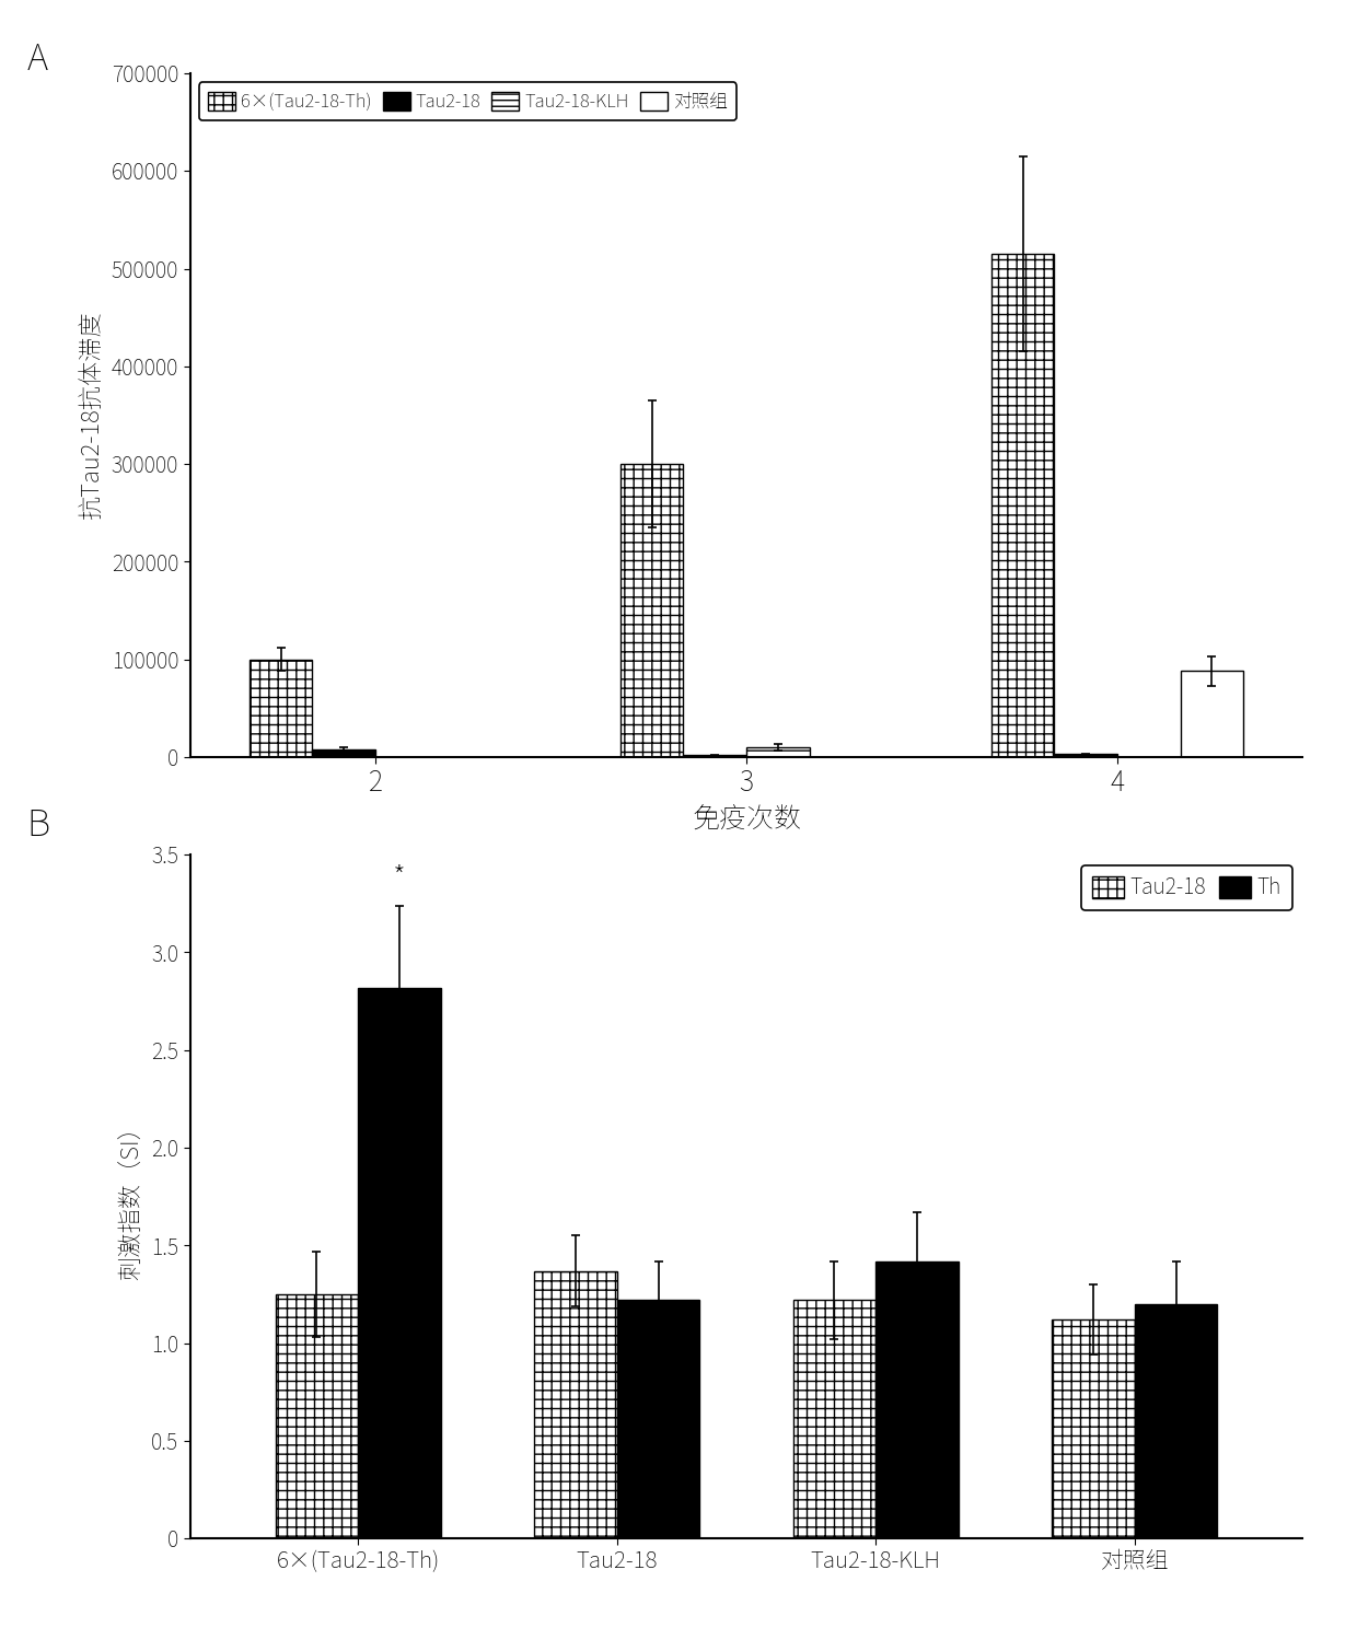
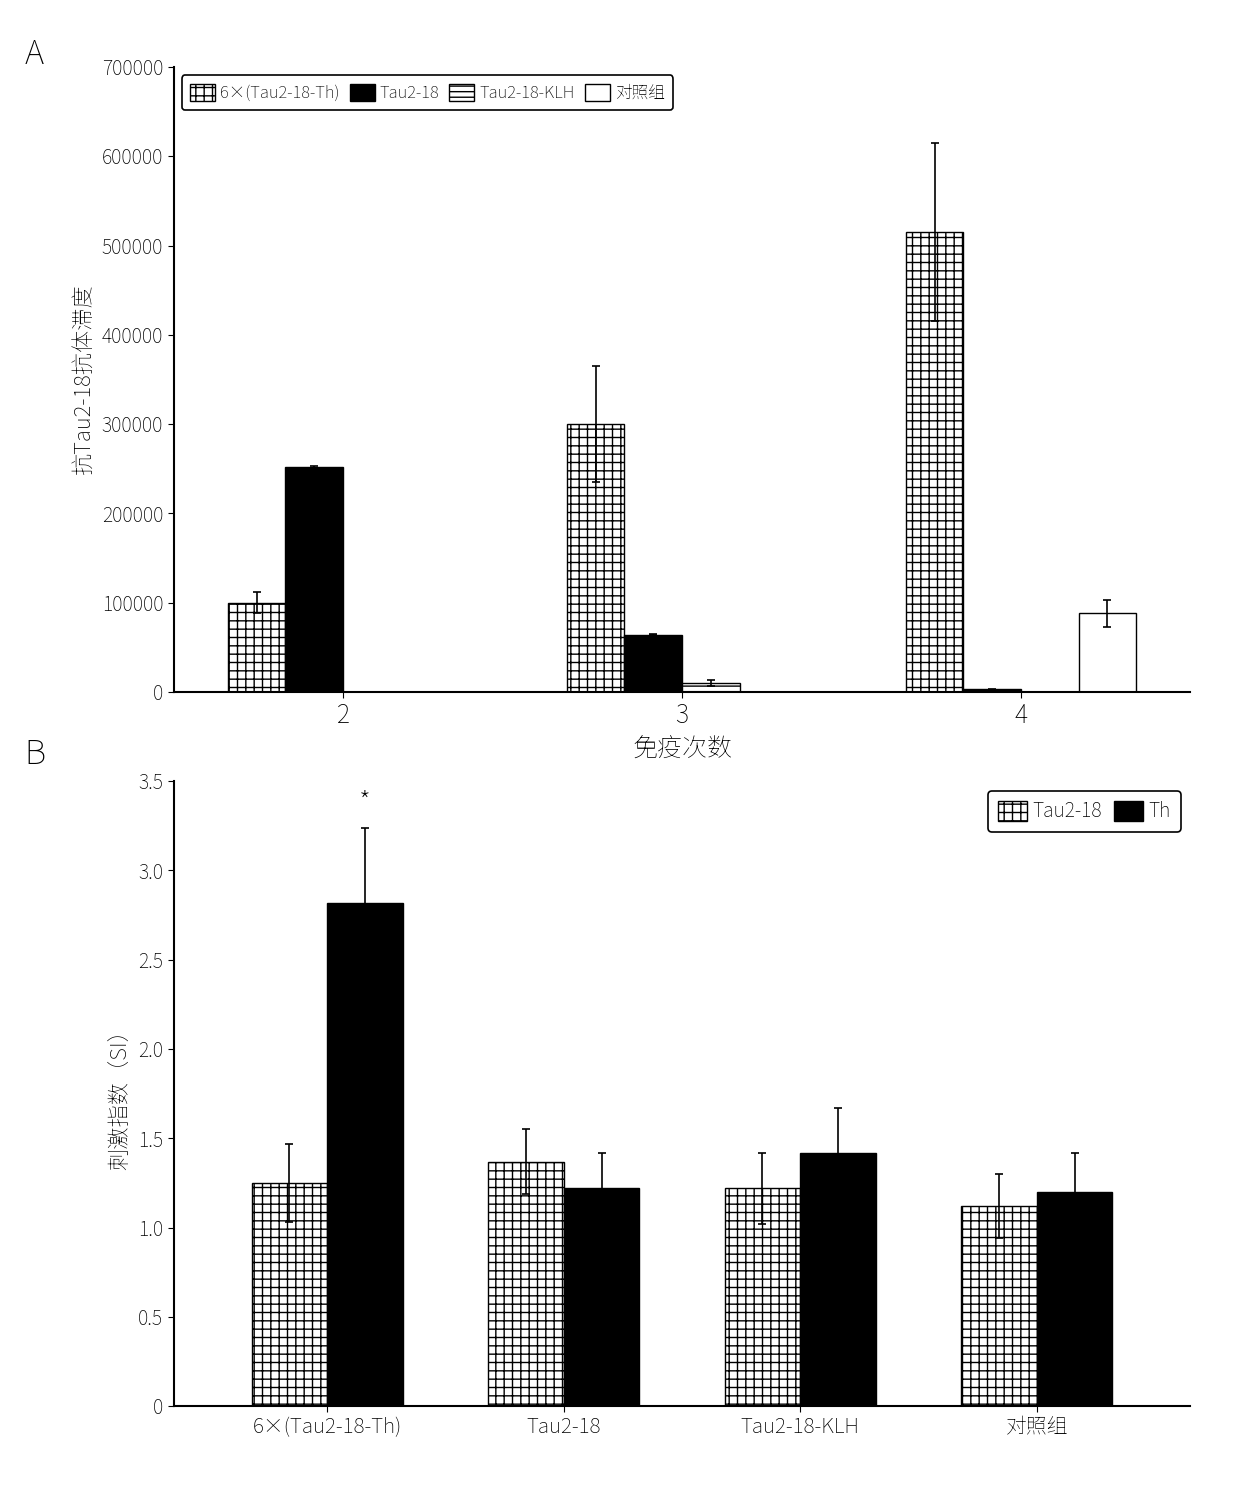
Tau2-18/2: 8000 -> 252000
Tau2-18/3: 2000 -> 64000
